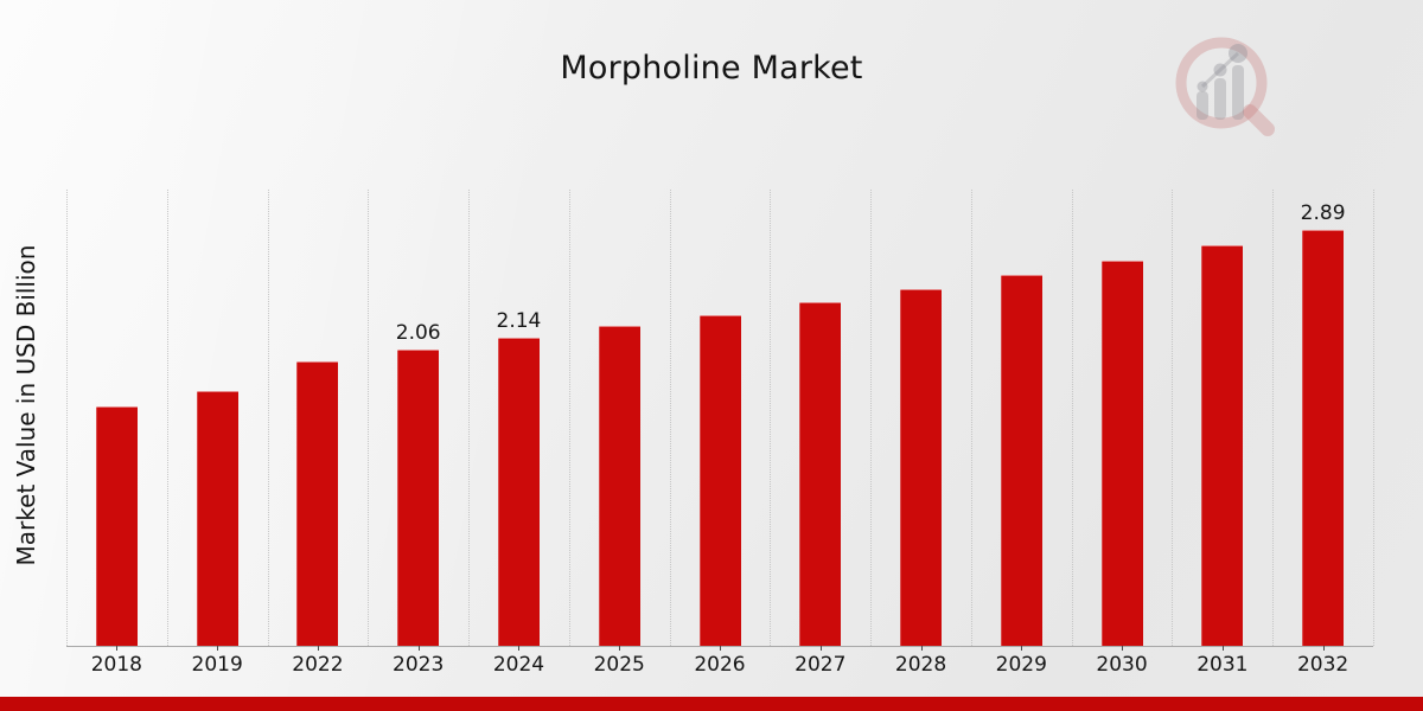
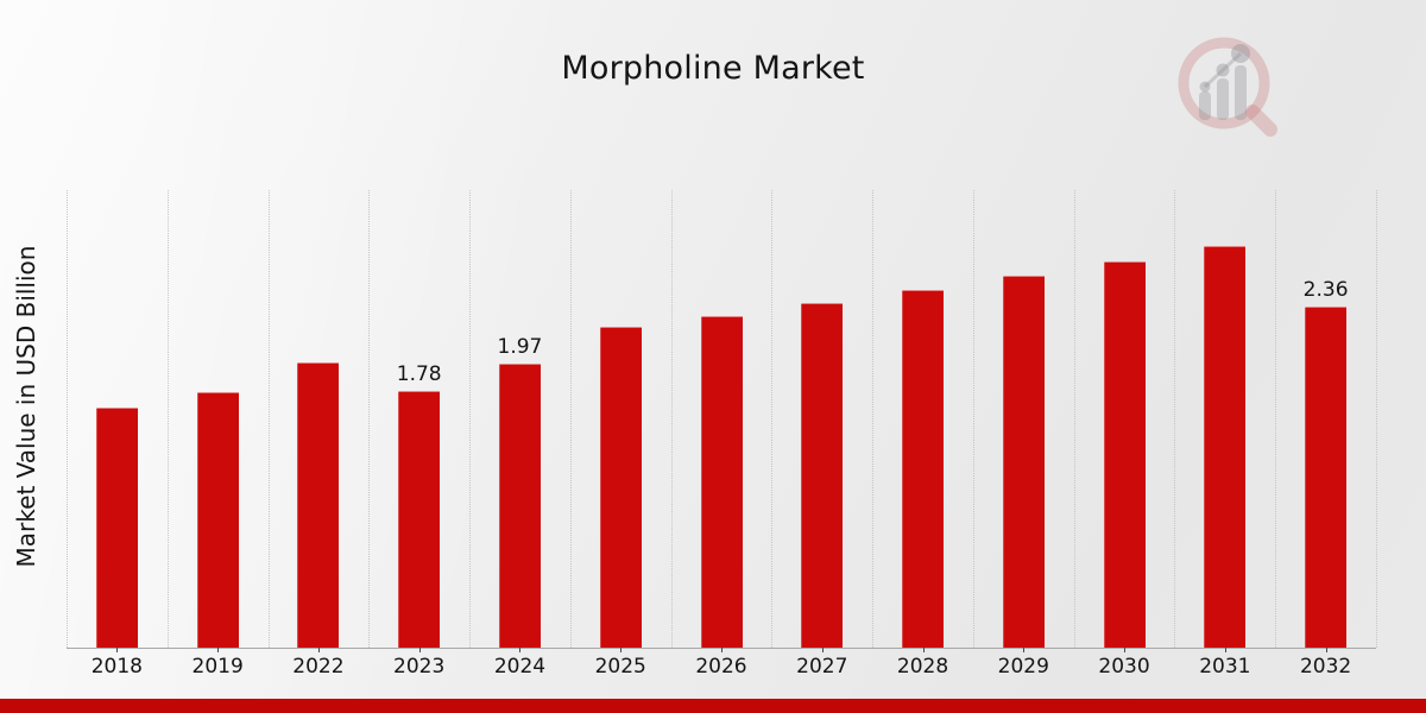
2023: 2.06 -> 1.78
2024: 2.14 -> 1.97
2032: 2.89 -> 2.36
